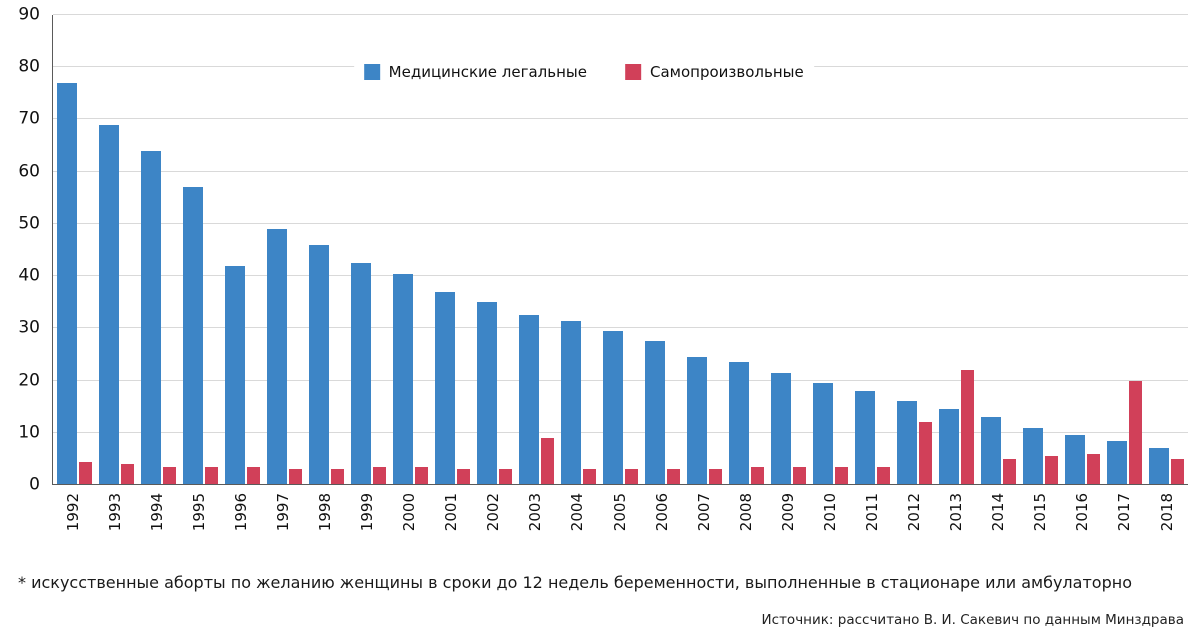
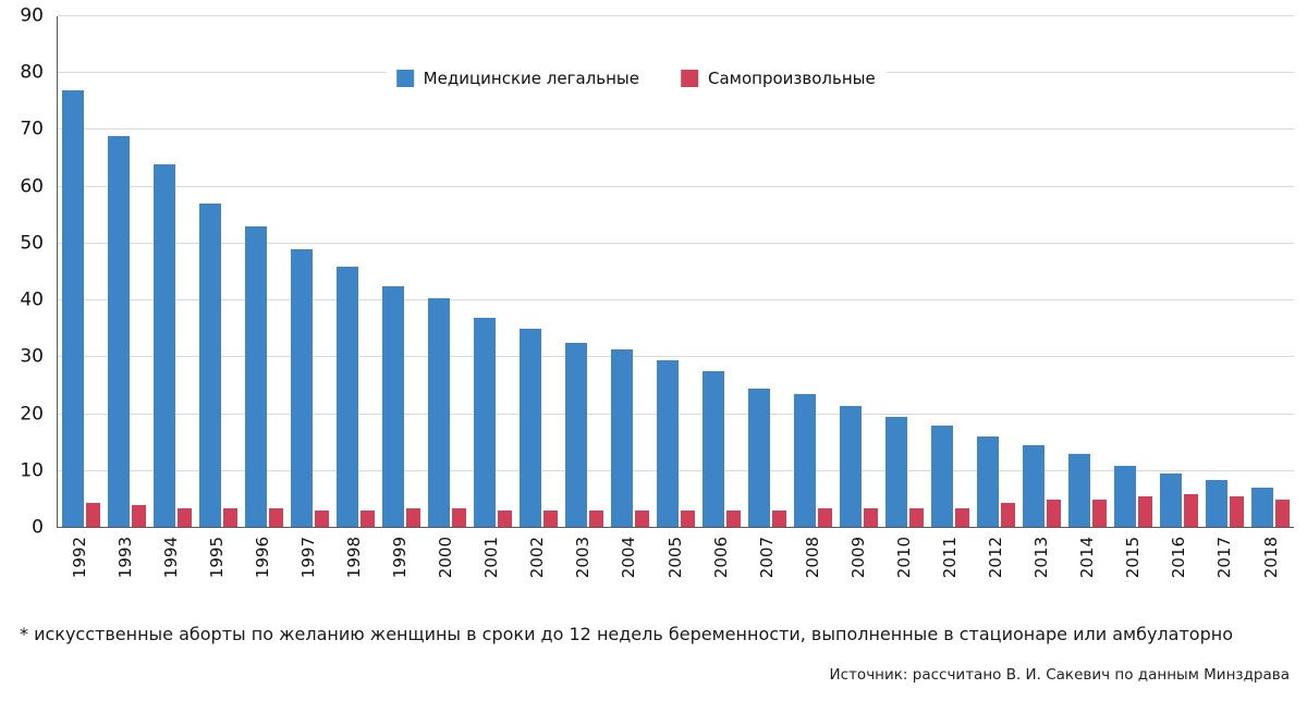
Медицинские легальные/1996: 42 -> 53
Самопроизвольные/2003: 9 -> 3
Самопроизвольные/2012: 12 -> 4
Самопроизвольные/2013: 22 -> 5
Самопроизвольные/2017: 20 -> 6
